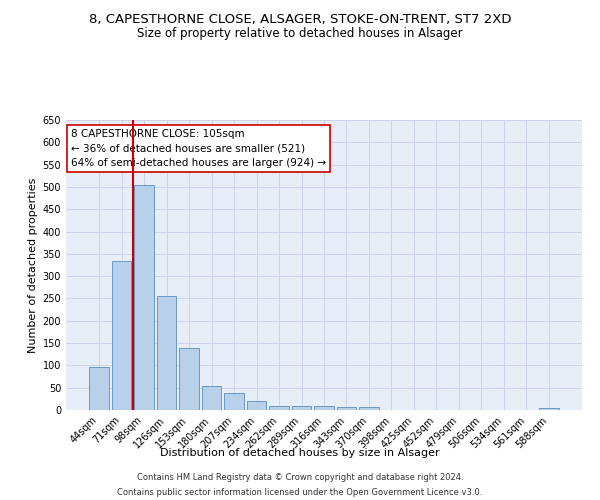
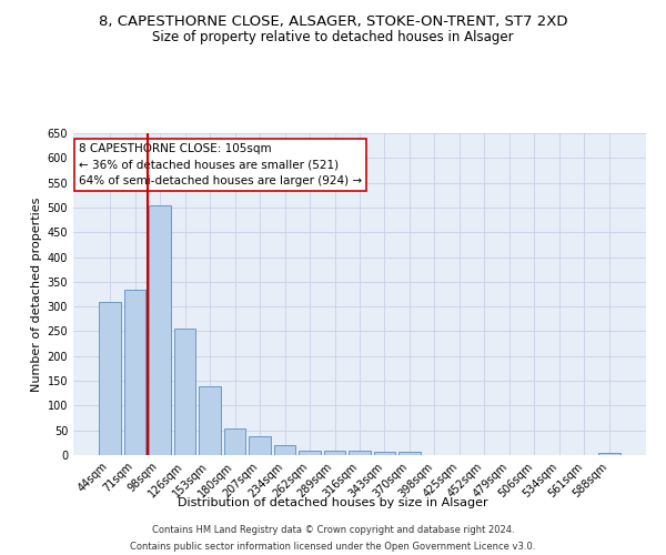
44sqm: 97 -> 310
